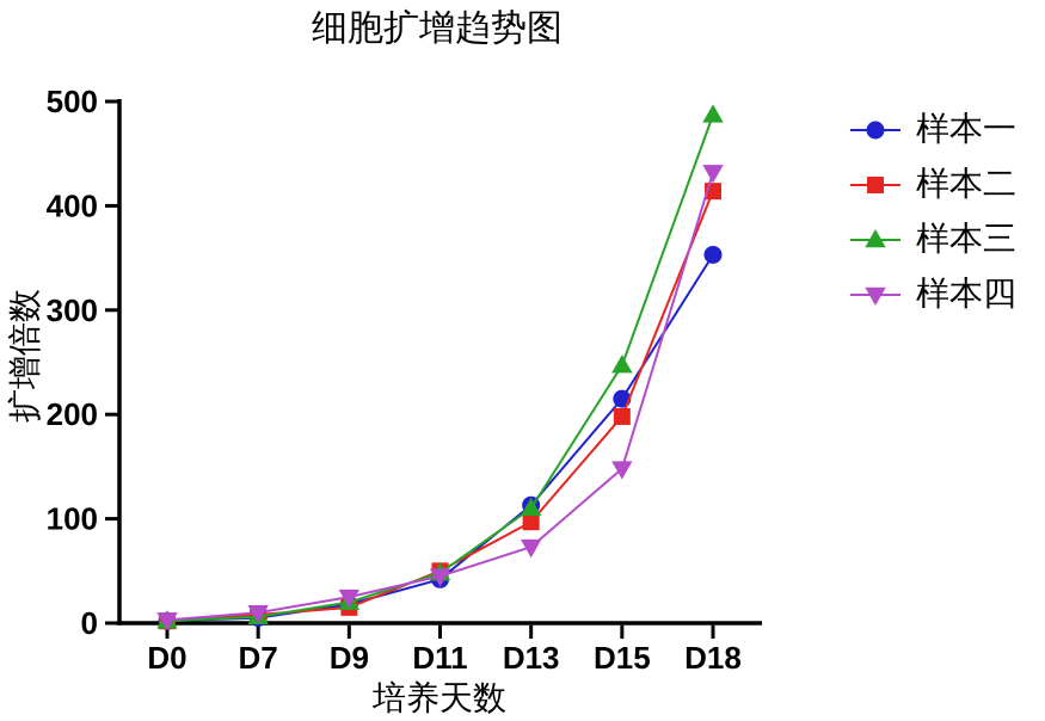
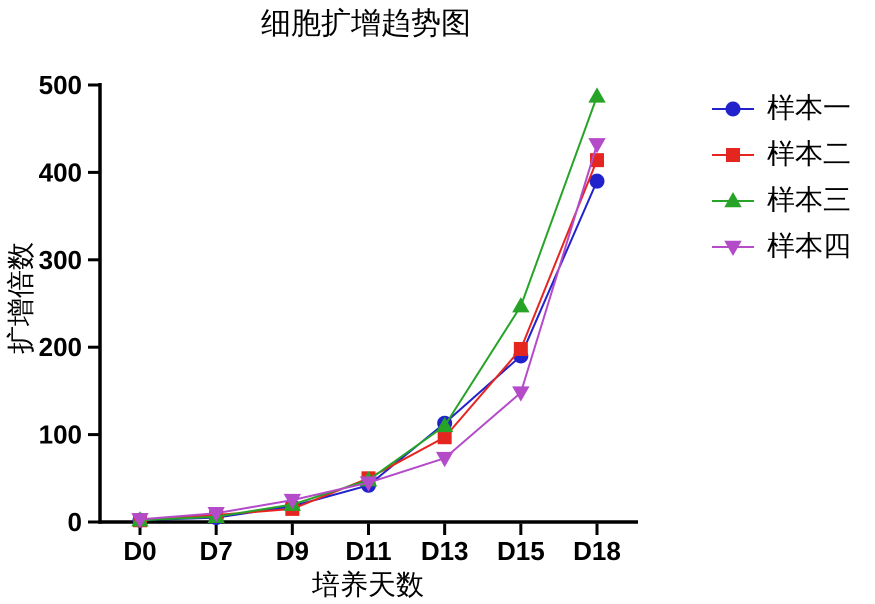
样本一/D15: 220 -> 190
样本一/D18: 350 -> 390
